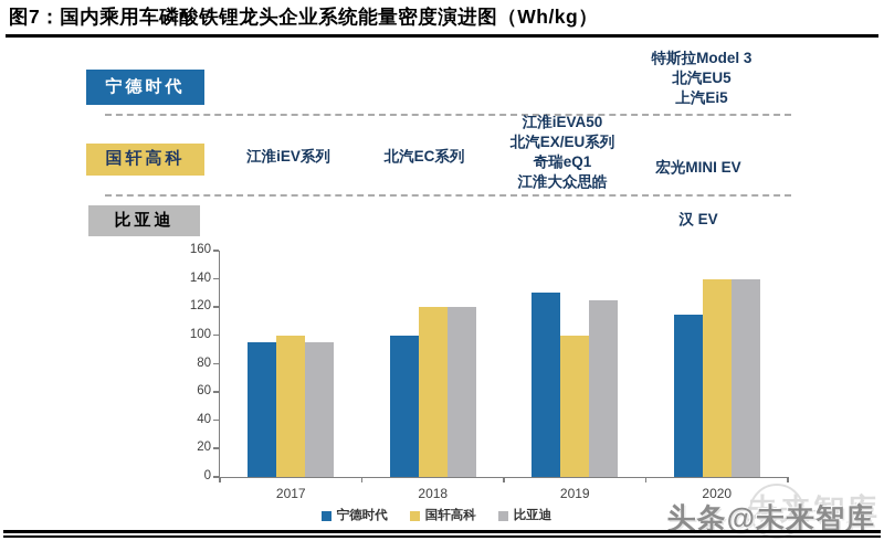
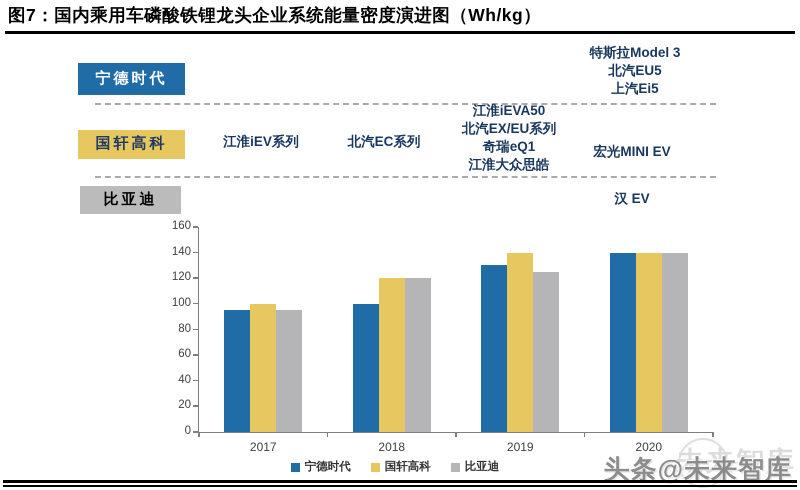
国轩高科/2019: 100 -> 140
宁德时代/2020: 115 -> 140
